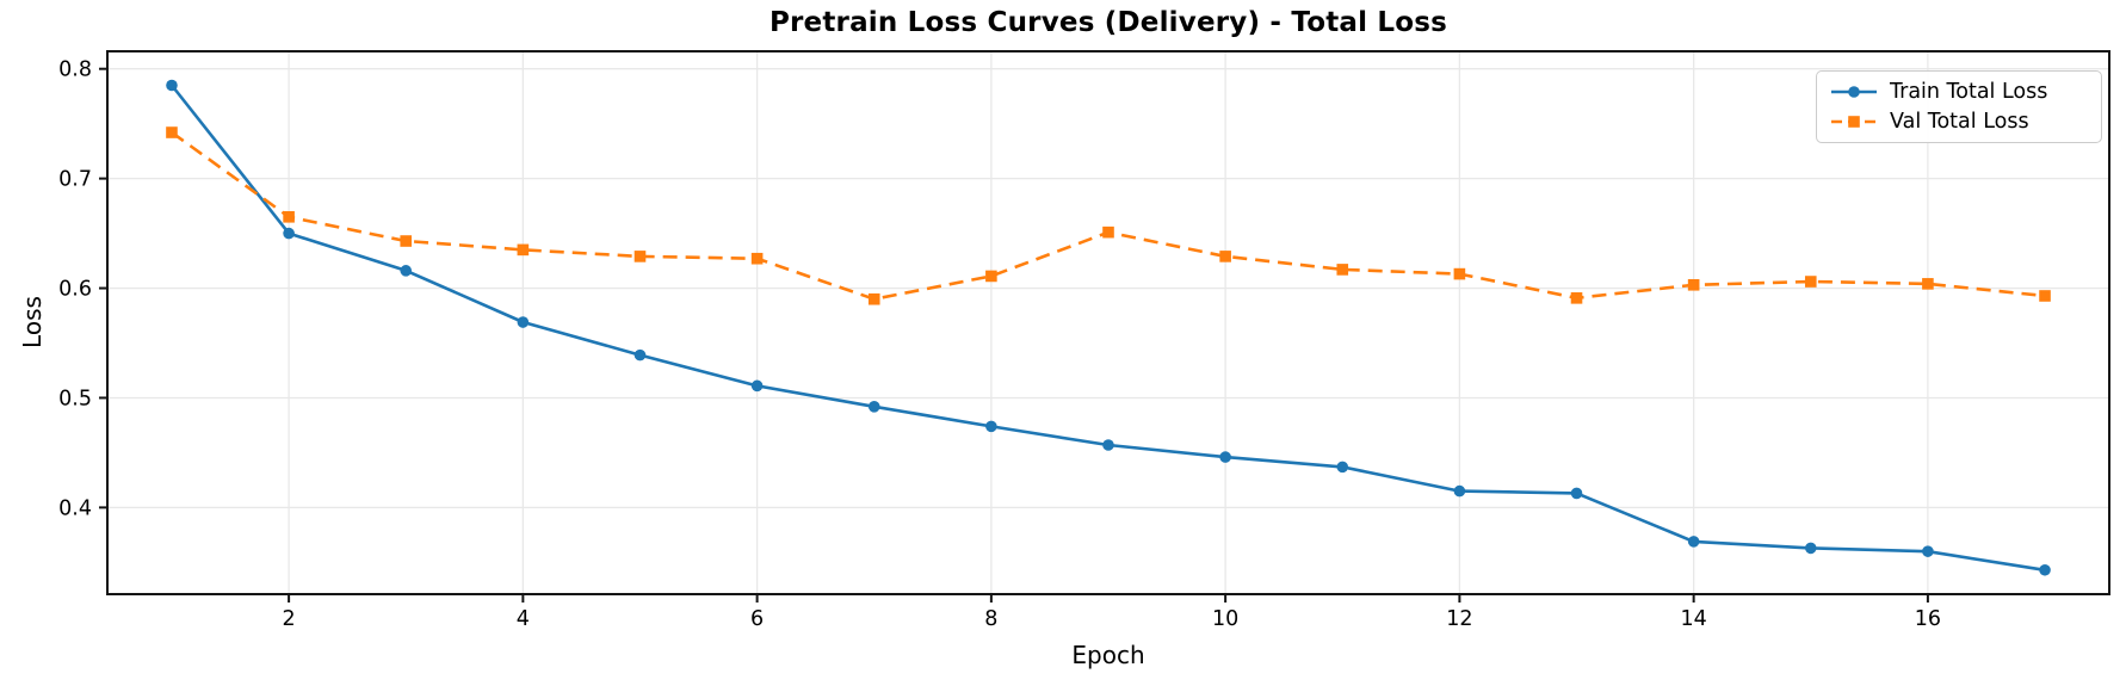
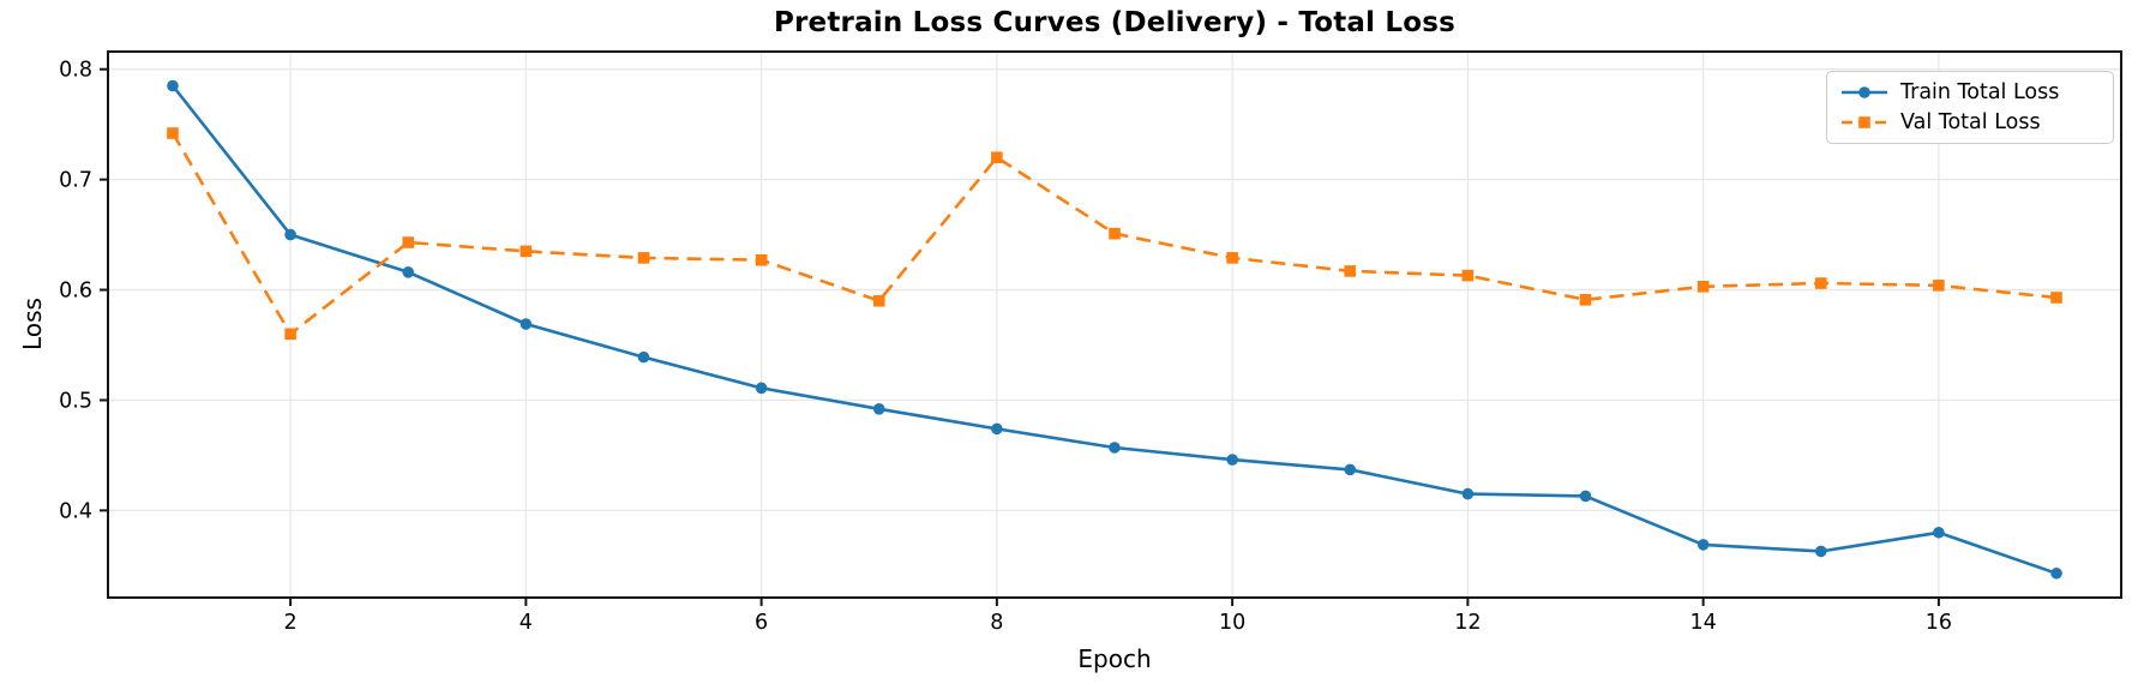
Val Total Loss/2: 0.67 -> 0.56
Val Total Loss/8: 0.61 -> 0.72
Train Total Loss/16: 0.36 -> 0.38
